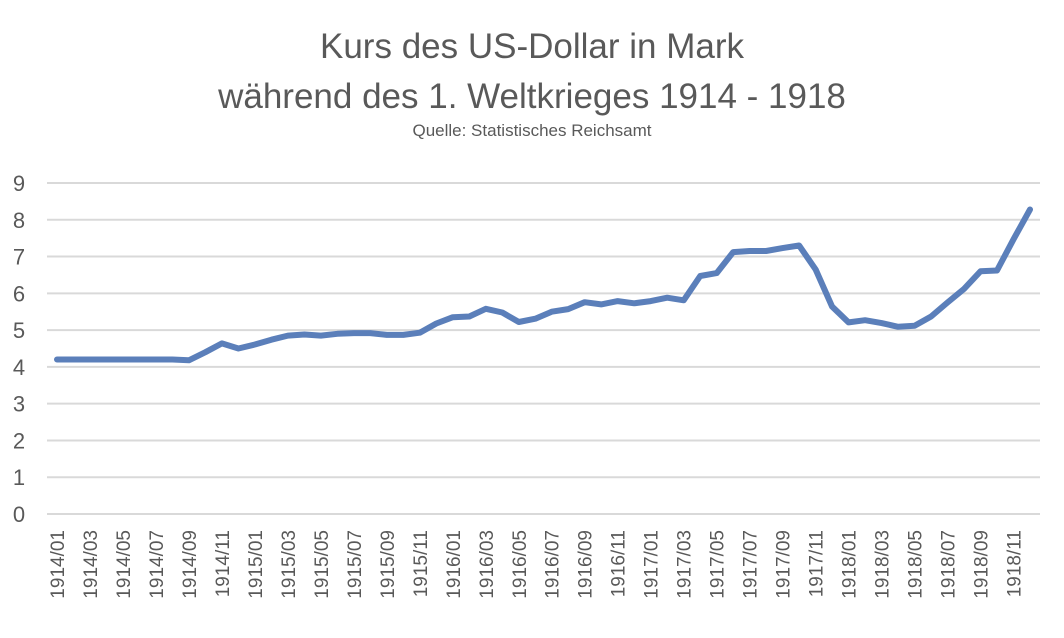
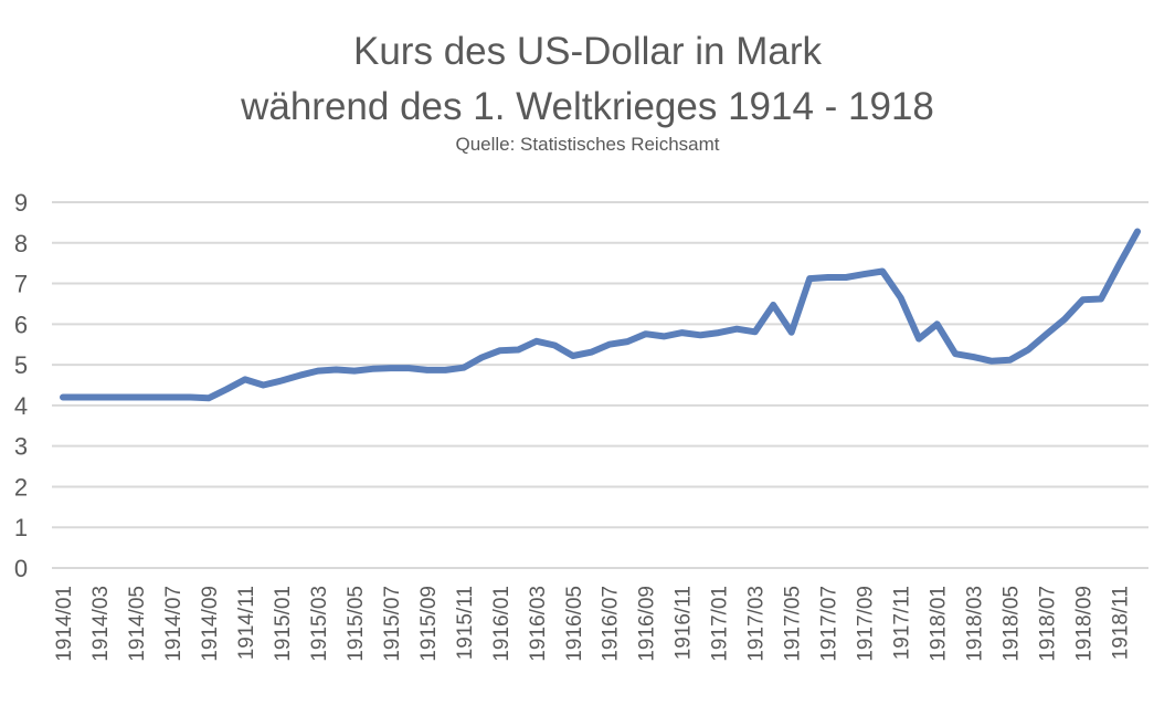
1917/05: 6.5 -> 5.8
1918/01: 5.2 -> 6.0
